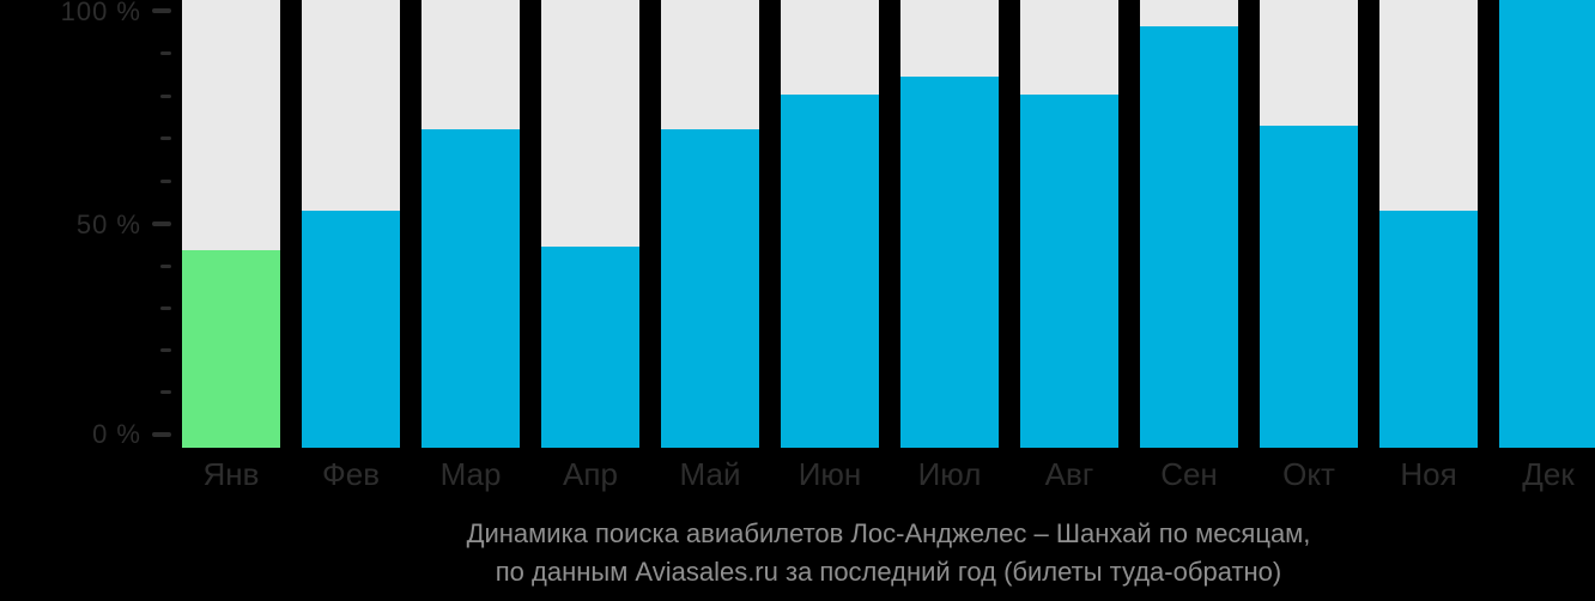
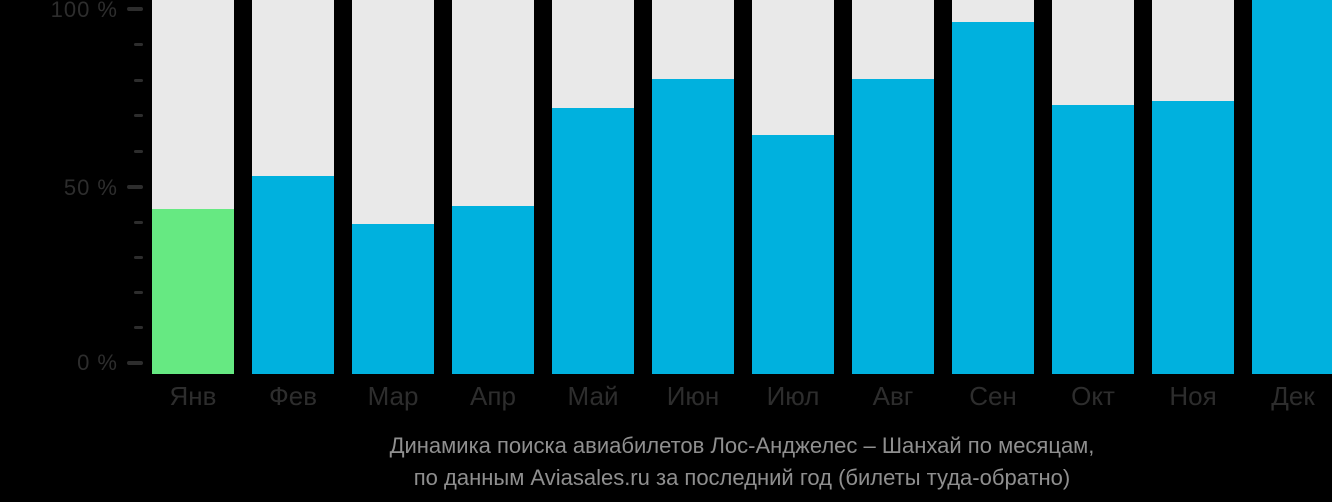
Мар: 71% -> 40%
Июл: 83% -> 64%
Ноя: 53% -> 73%
